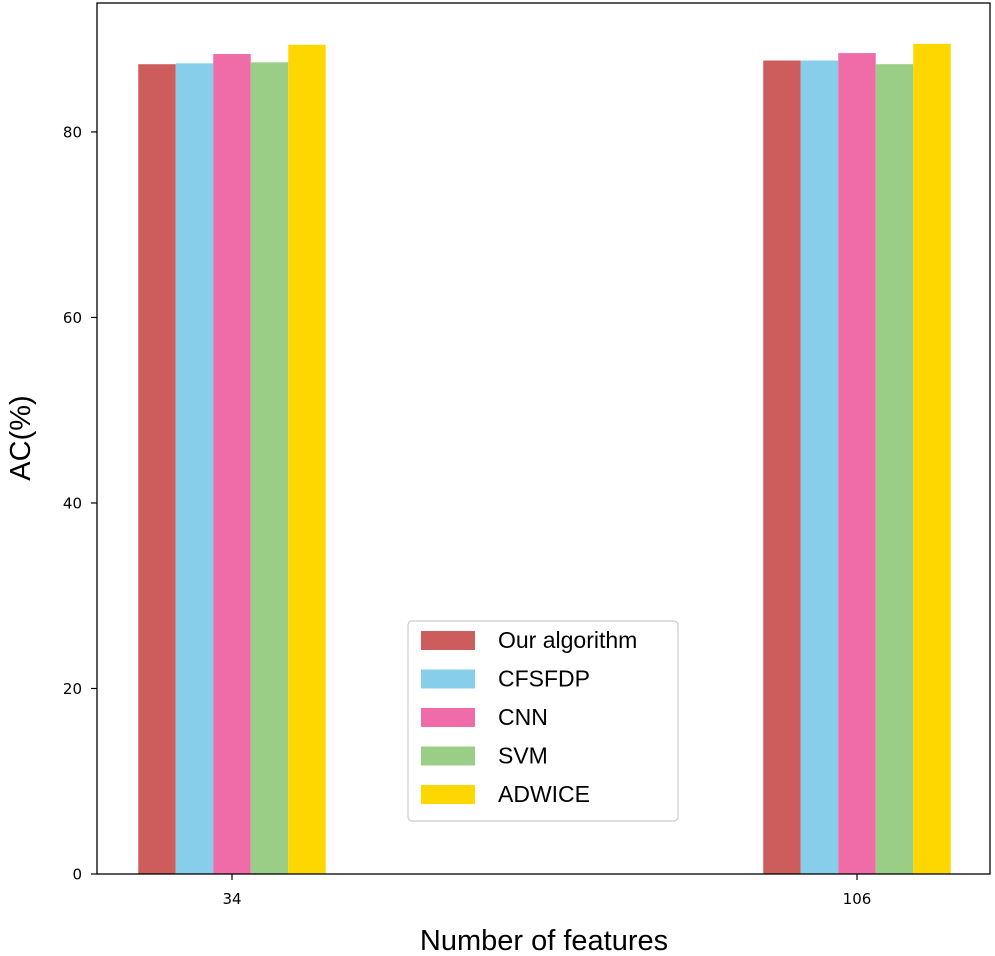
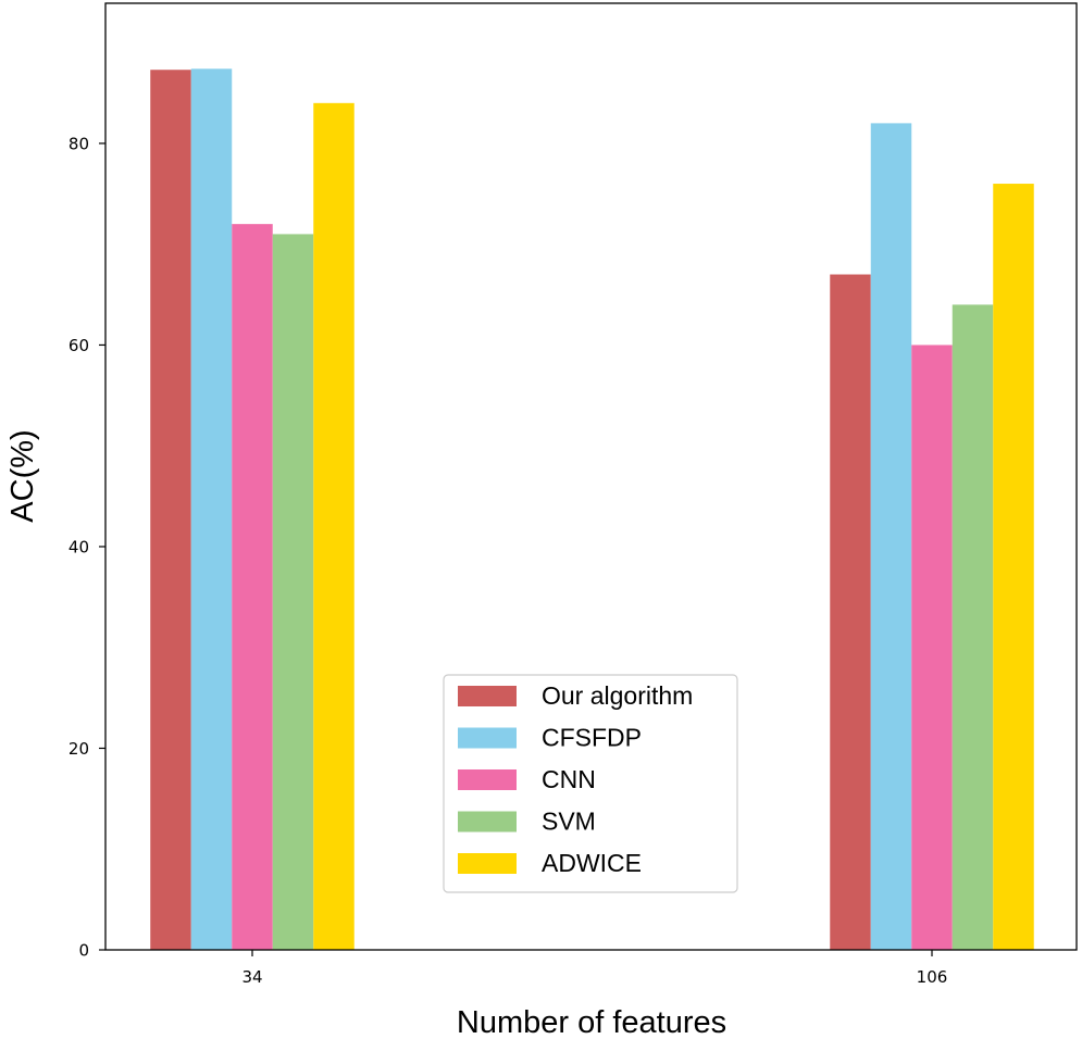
CNN/34: 88 -> 72
SVM/34: 88 -> 71
ADWICE/34: 89 -> 84
Our algorithm/106: 88 -> 67
CFSFDP/106: 88 -> 82
CNN/106: 88 -> 60
SVM/106: 87 -> 64
ADWICE/106: 90 -> 76
